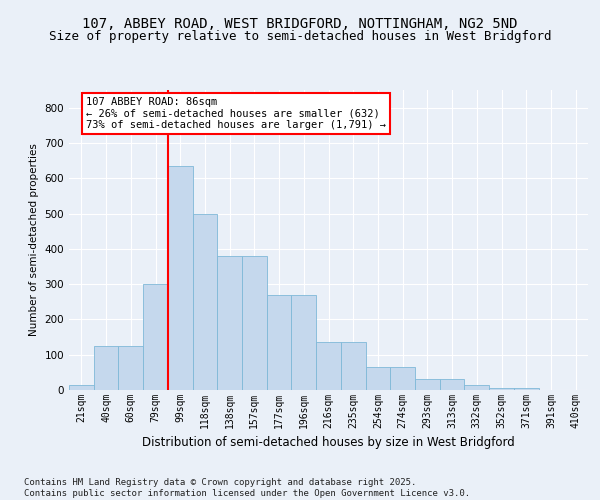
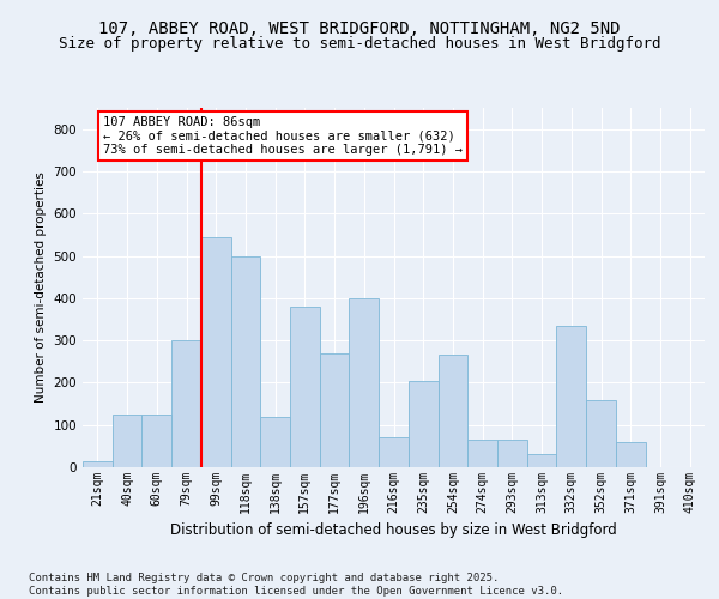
99sqm: 635 -> 545
138sqm: 380 -> 120
196sqm: 270 -> 400
216sqm: 135 -> 70
235sqm: 135 -> 205
254sqm: 65 -> 265
293sqm: 30 -> 65
332sqm: 15 -> 335
352sqm: 5 -> 160
371sqm: 5 -> 60
